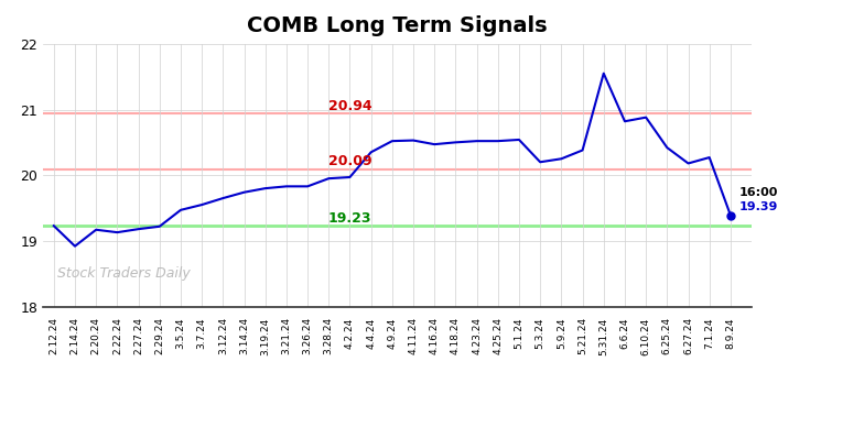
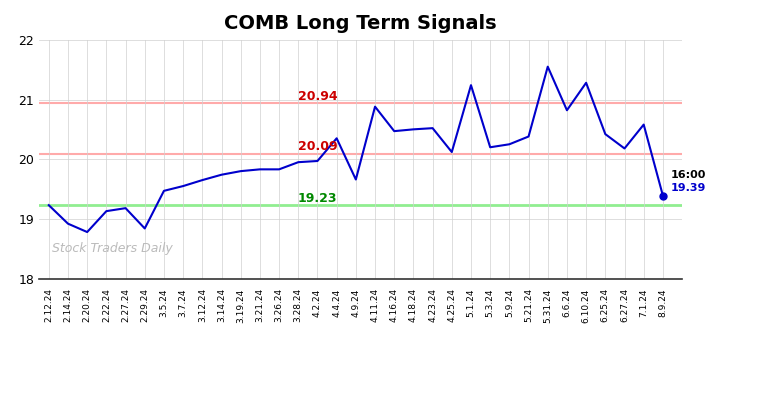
2.20.24: 19.17 -> 18.78
2.29.24: 19.22 -> 18.84
4.9.24: 20.52 -> 19.66
4.11.24: 20.53 -> 20.88
4.25.24: 20.52 -> 20.12
5.1.24: 20.54 -> 21.24
6.10.24: 20.88 -> 21.28
7.1.24: 20.27 -> 20.58
